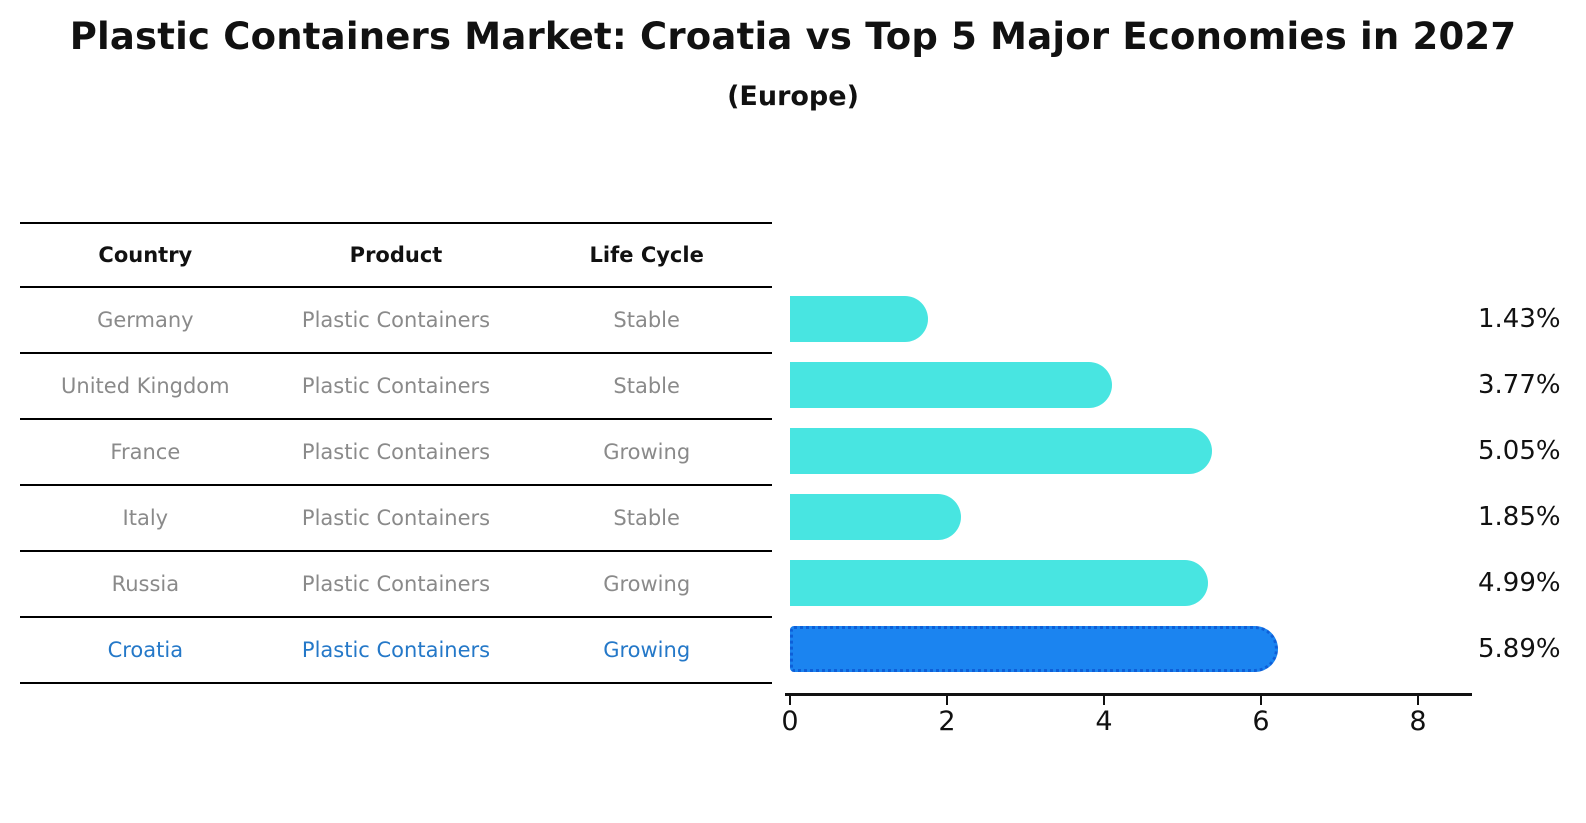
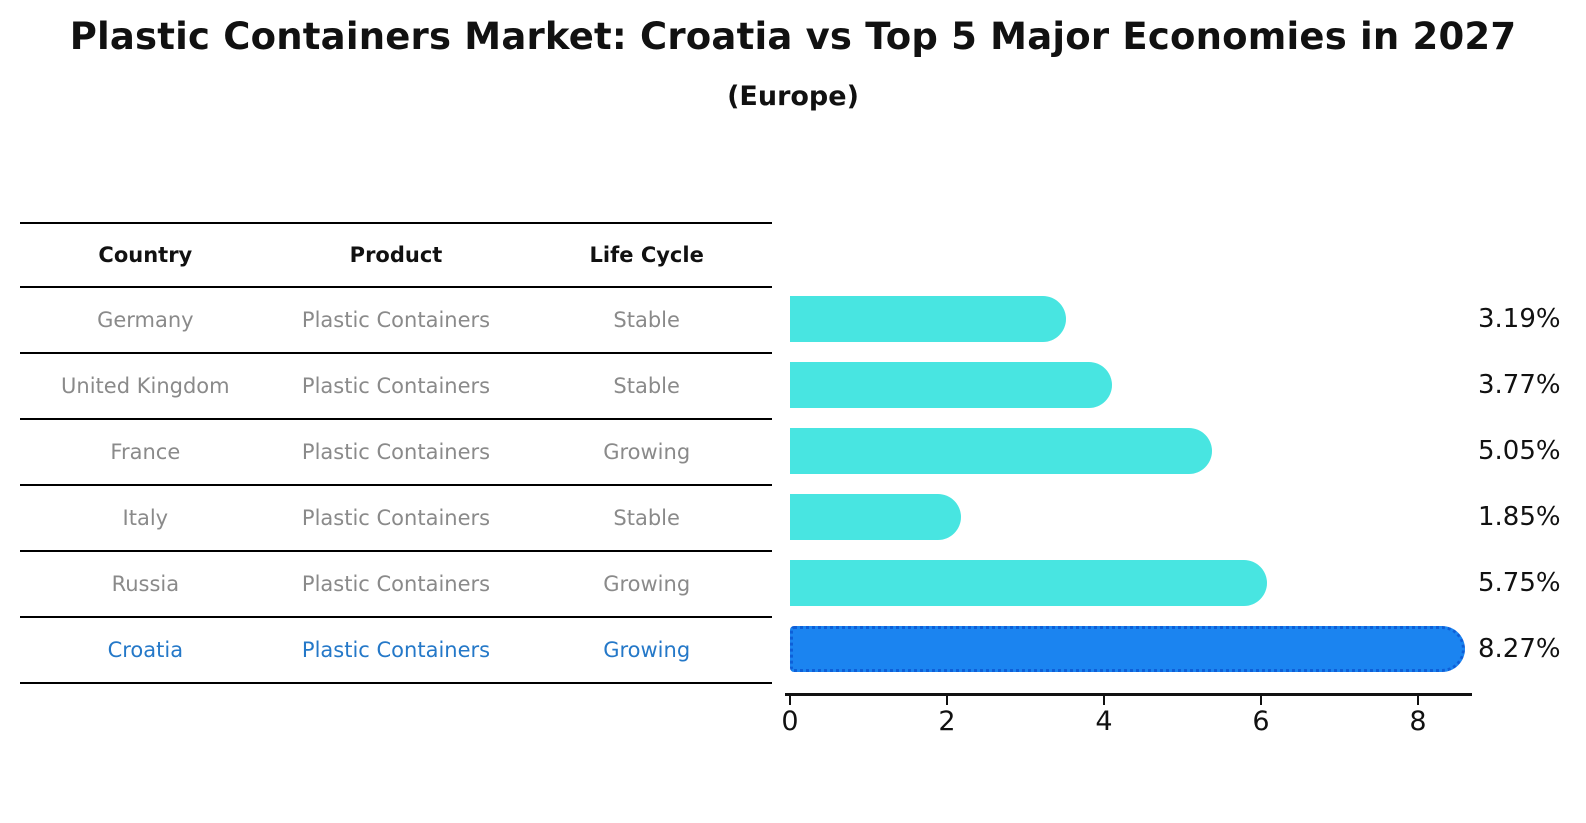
Germany: 1.43% -> 3.19%
Russia: 4.99% -> 5.75%
Croatia: 5.89% -> 8.27%
